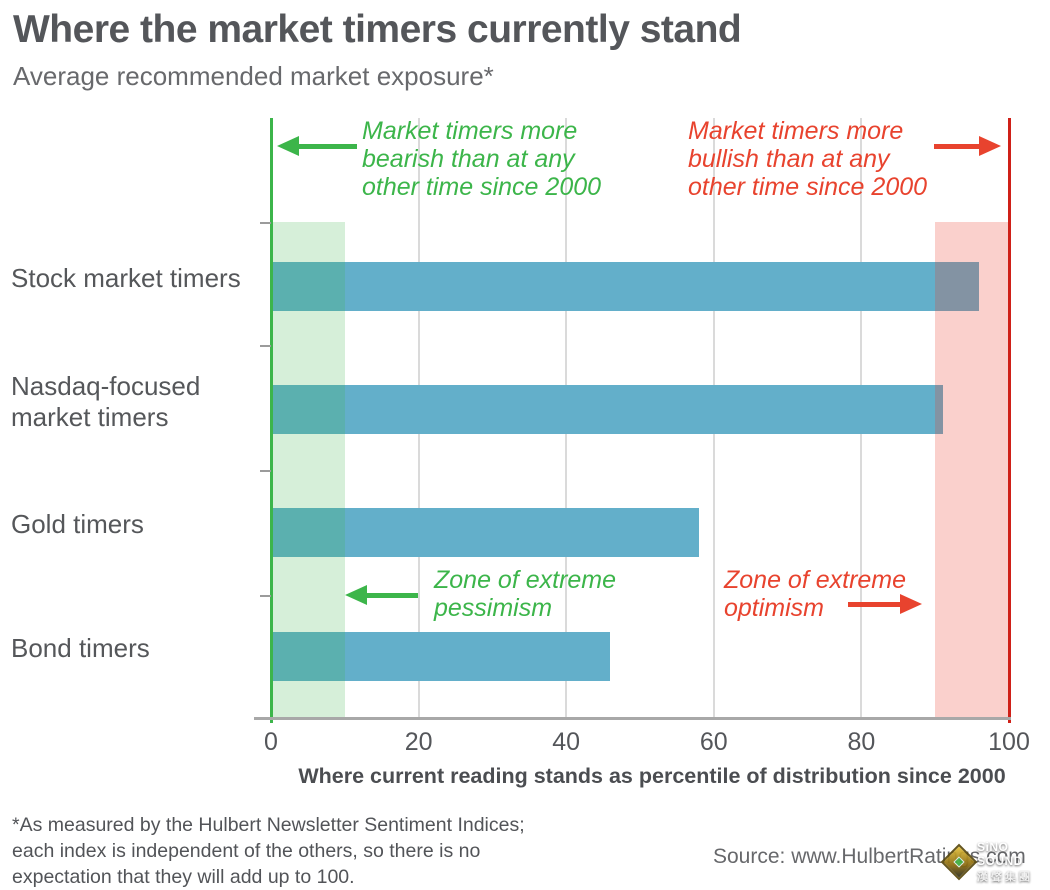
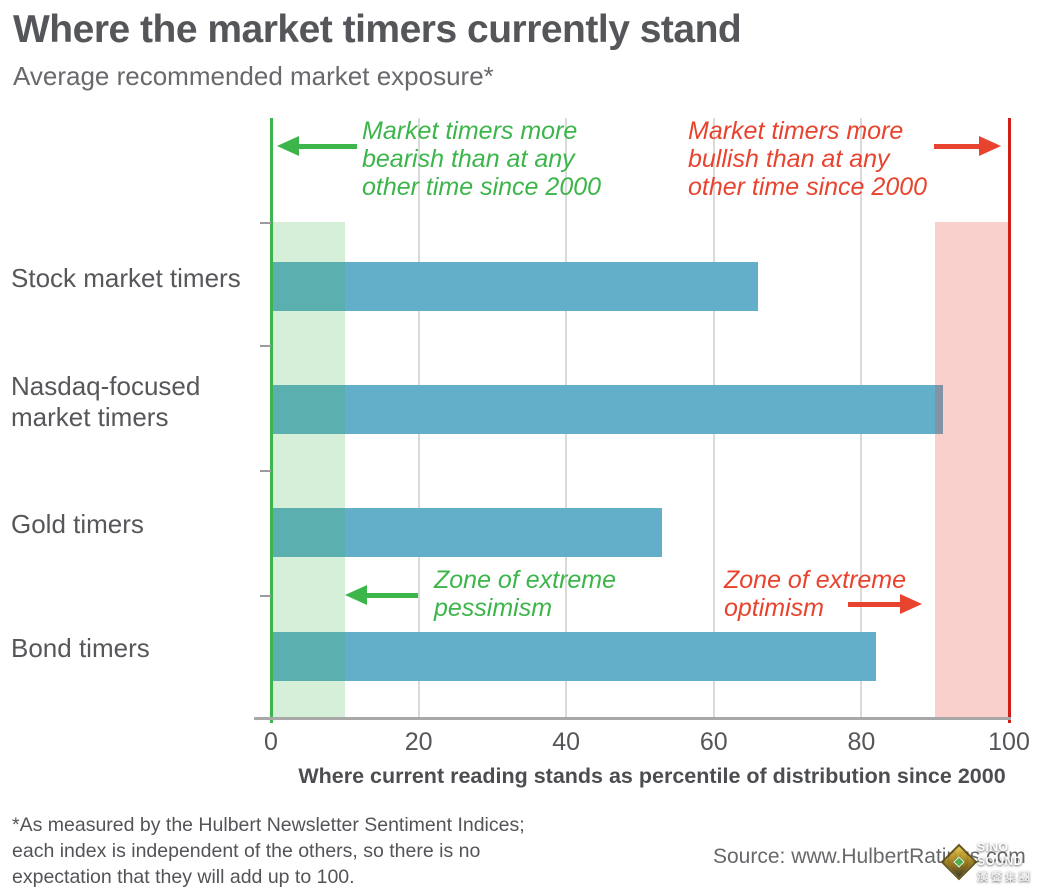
Stock market timers: 96 -> 66
Gold timers: 58 -> 53
Bond timers: 46 -> 82
